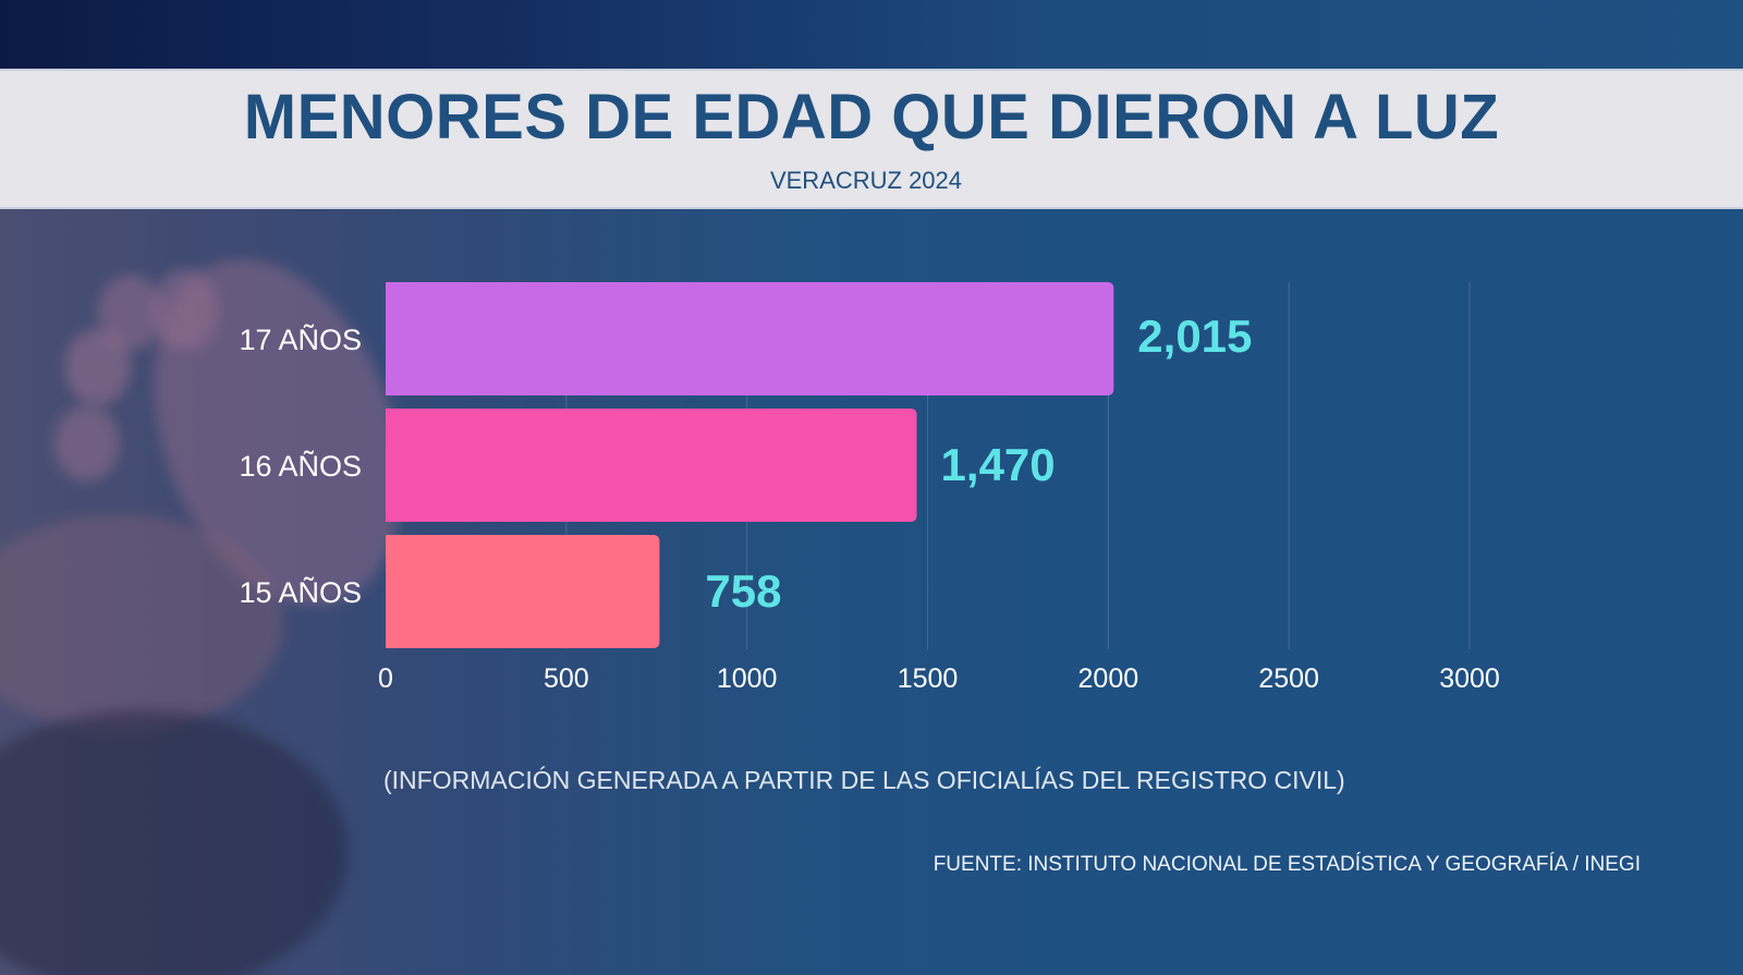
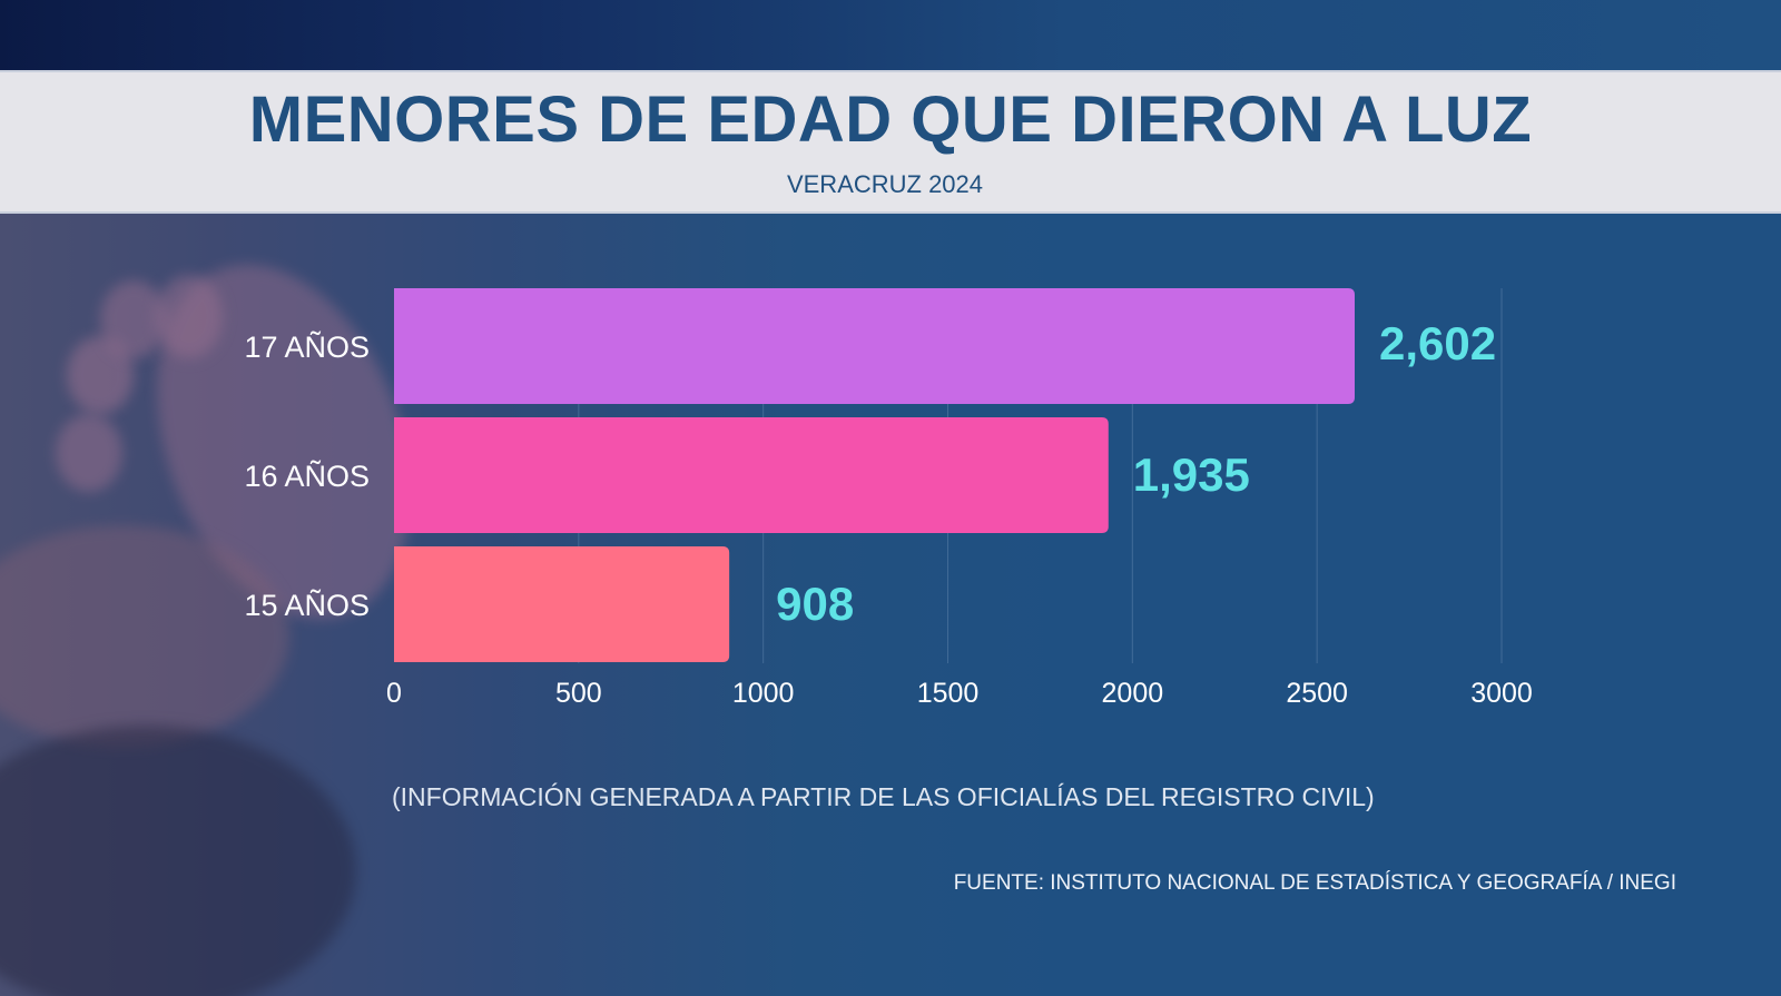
17 AÑOS: 2,015 -> 2,602
16 AÑOS: 1,470 -> 1,935
15 AÑOS: 758 -> 908
